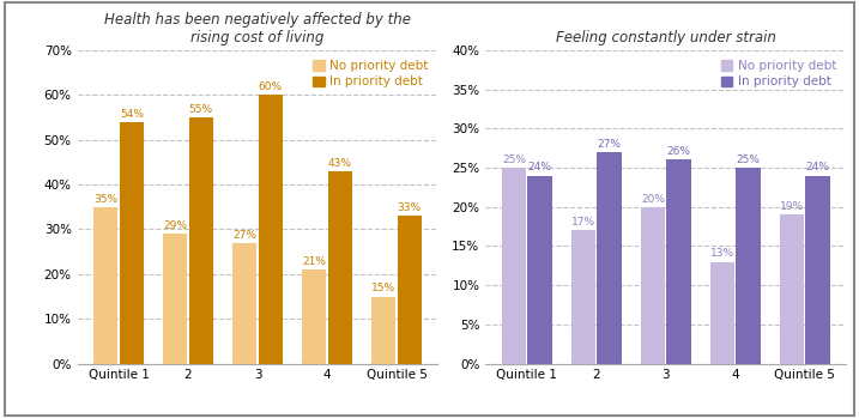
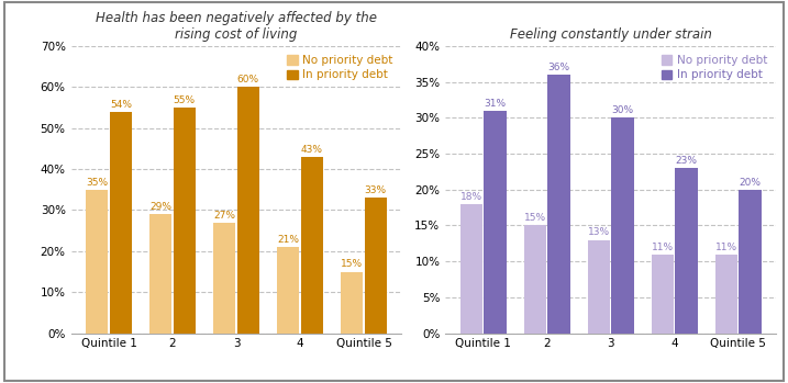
Feeling constantly under strain/No priority debt/Quintile 1: 25% -> 18%
Feeling constantly under strain/In priority debt/Quintile 1: 24% -> 31%
Feeling constantly under strain/No priority debt/2: 17% -> 15%
Feeling constantly under strain/In priority debt/2: 27% -> 36%
Feeling constantly under strain/No priority debt/3: 20% -> 13%
Feeling constantly under strain/In priority debt/3: 26% -> 30%
Feeling constantly under strain/No priority debt/4: 13% -> 11%
Feeling constantly under strain/In priority debt/4: 25% -> 23%
Feeling constantly under strain/No priority debt/Quintile 5: 19% -> 11%
Feeling constantly under strain/In priority debt/Quintile 5: 24% -> 20%
